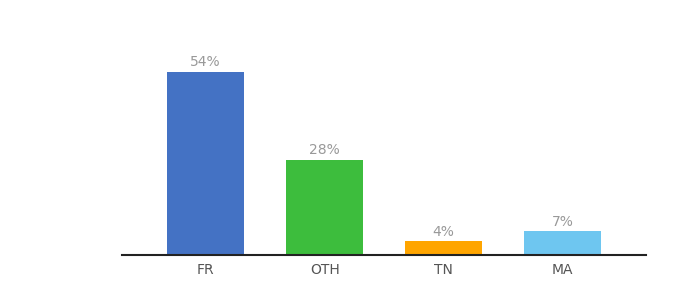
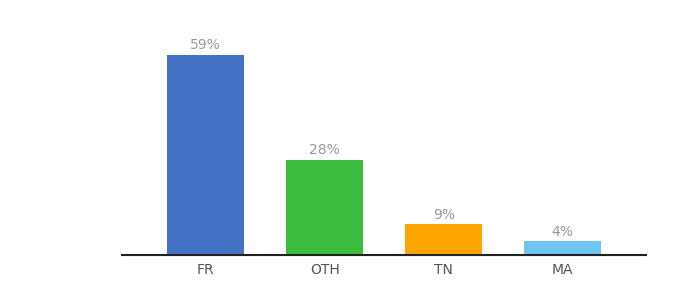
FR: 54% -> 59%
TN: 4% -> 9%
MA: 7% -> 4%
